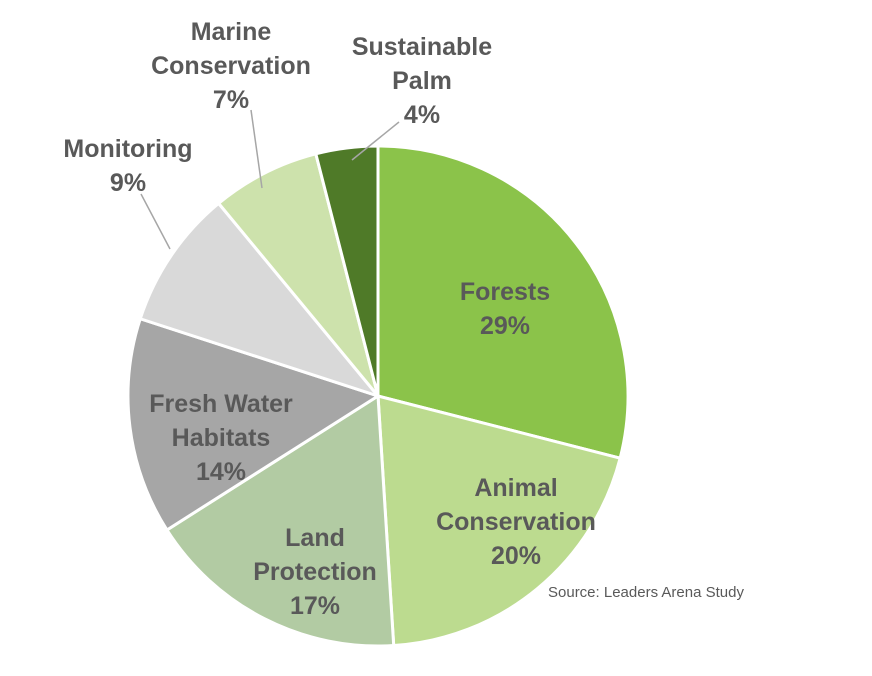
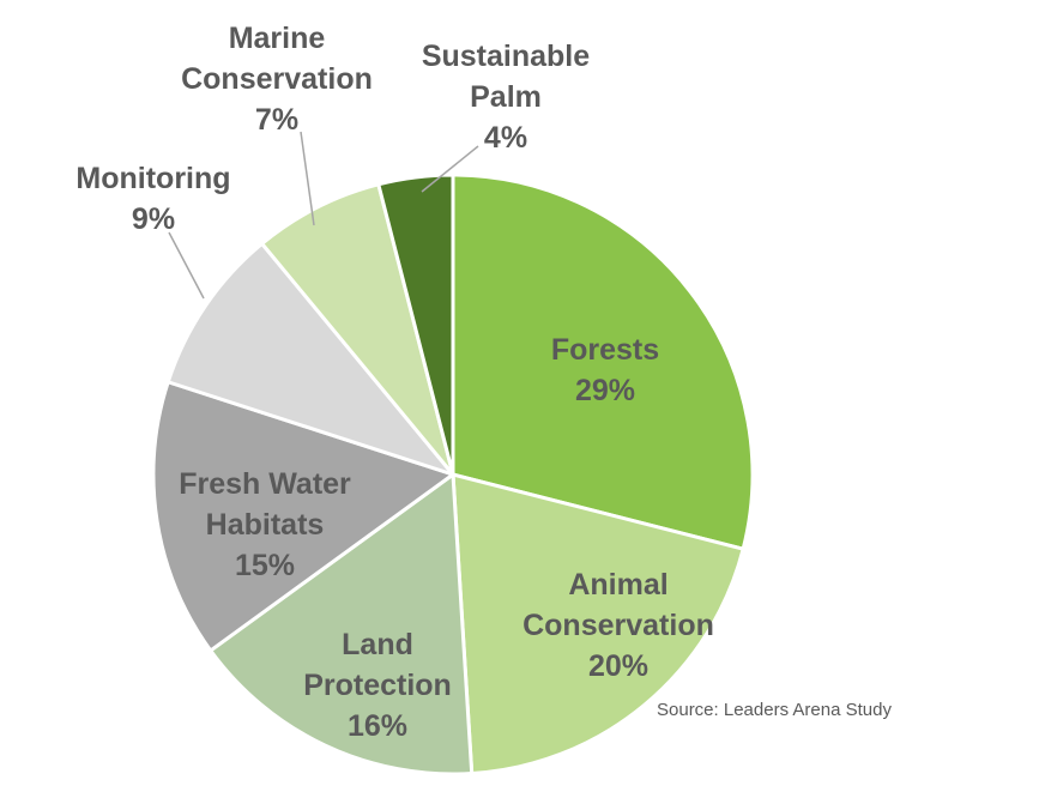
Land Protection: 17% -> 16%
Fresh Water Habitats: 14% -> 15%
